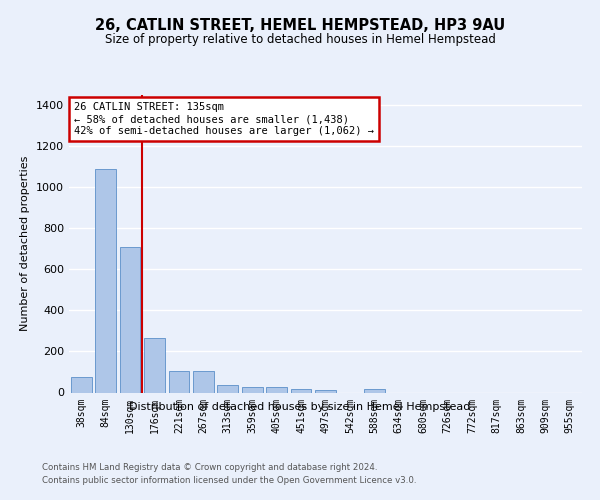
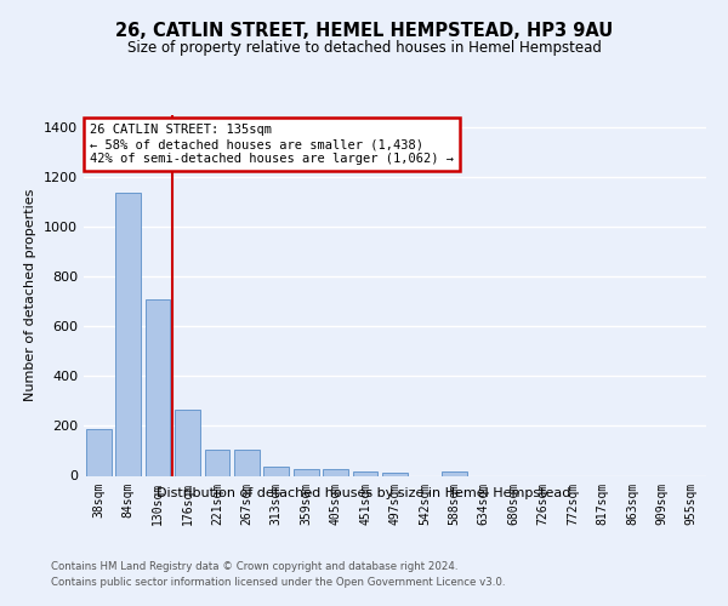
38sqm: 75 -> 190
84sqm: 1090 -> 1140
